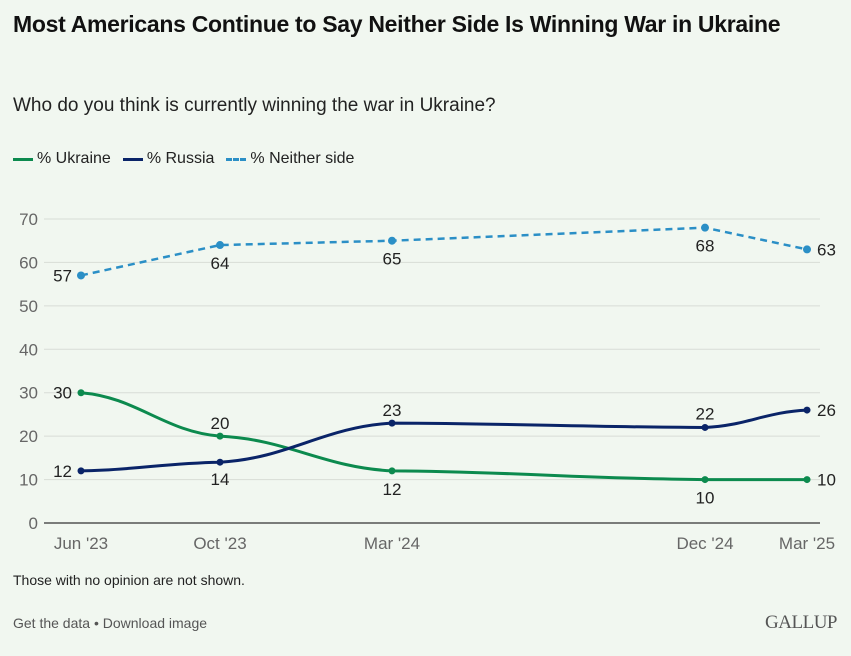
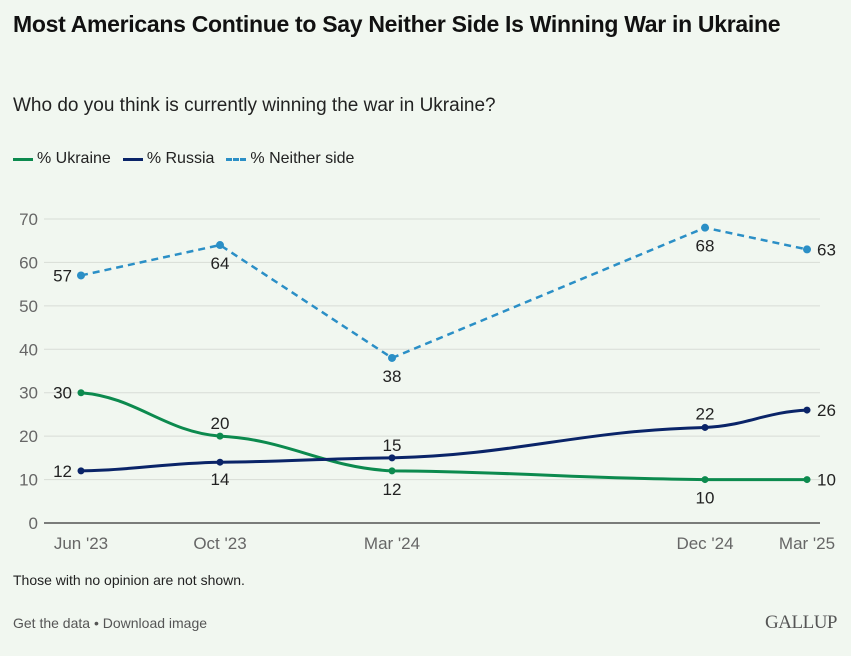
% Russia/Mar '24: 23 -> 15
% Neither side/Mar '24: 65 -> 38
